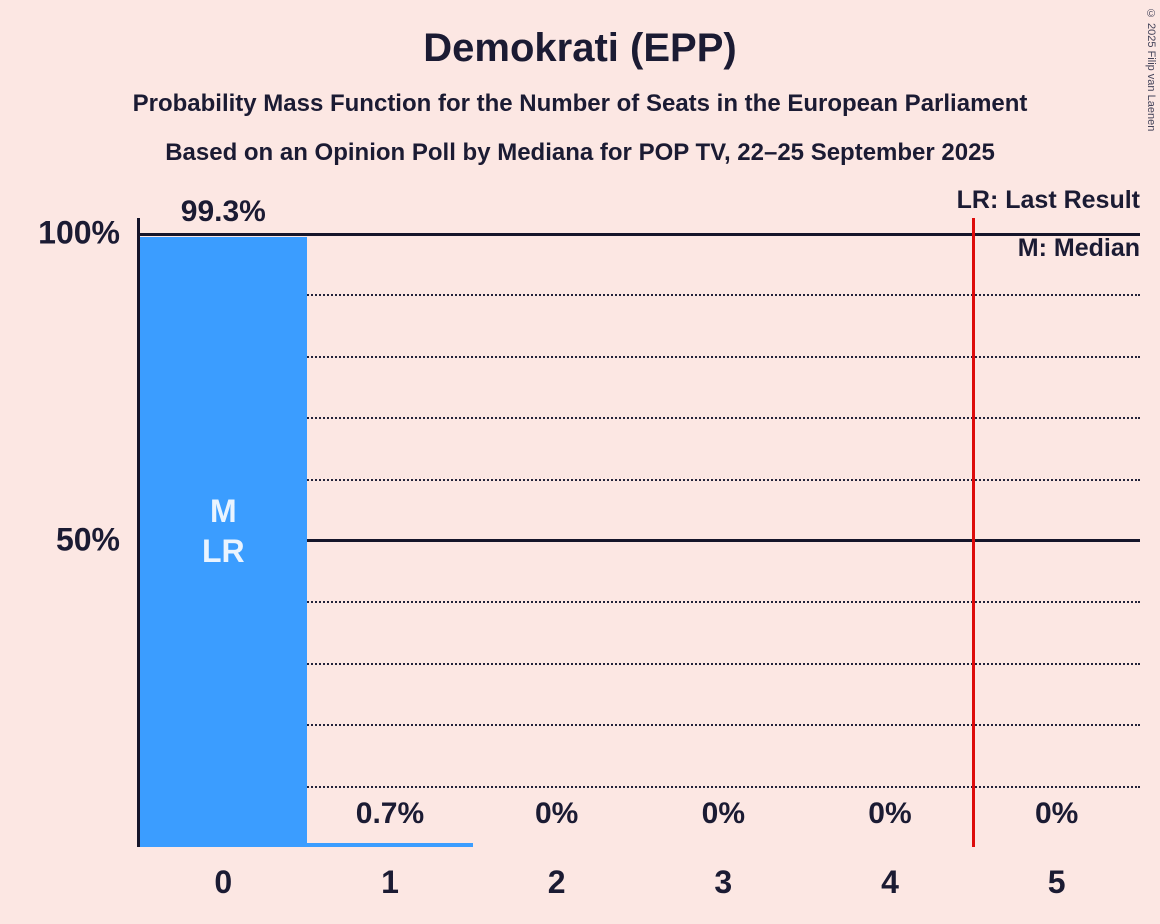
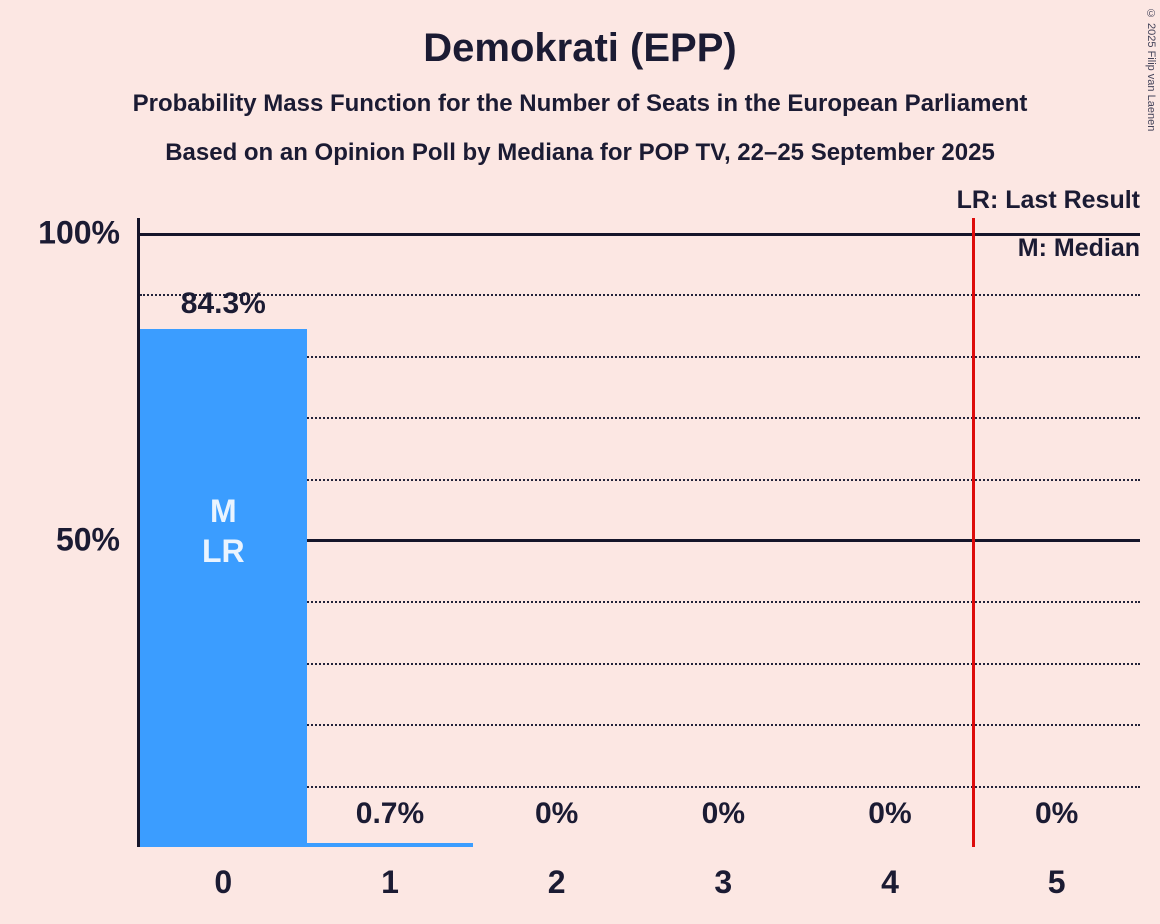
0: 99.3% -> 84.3%
